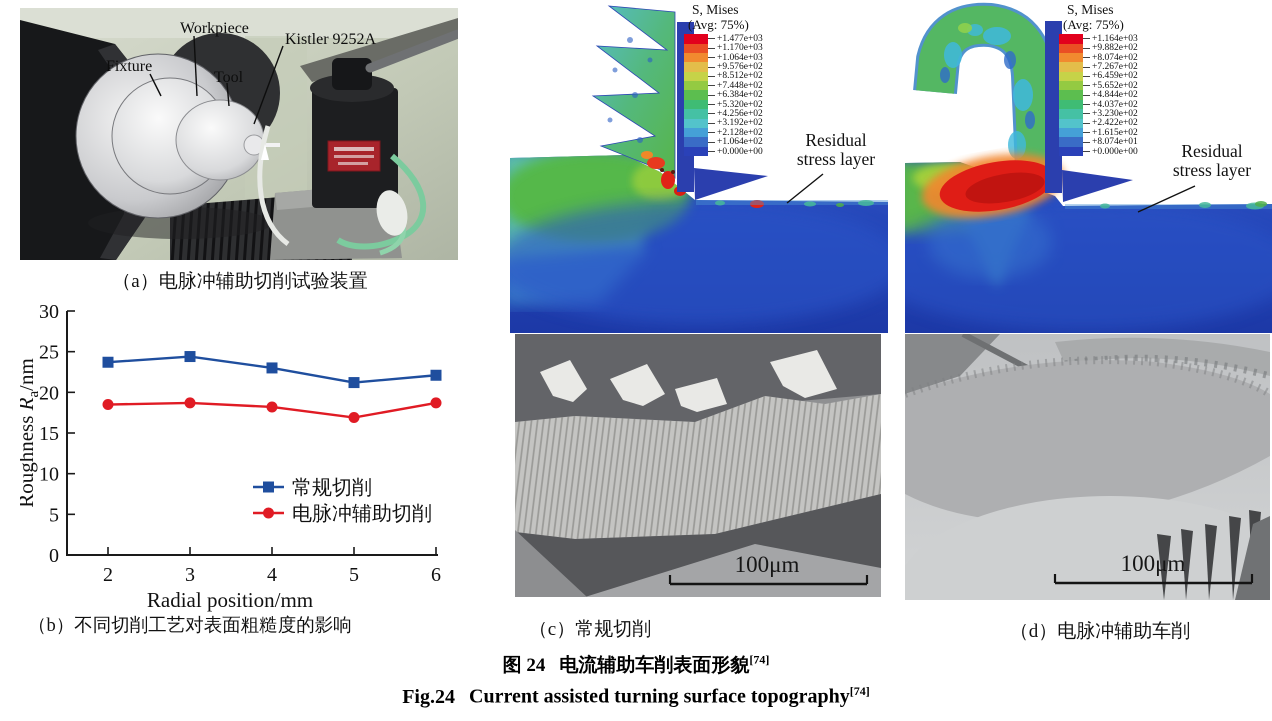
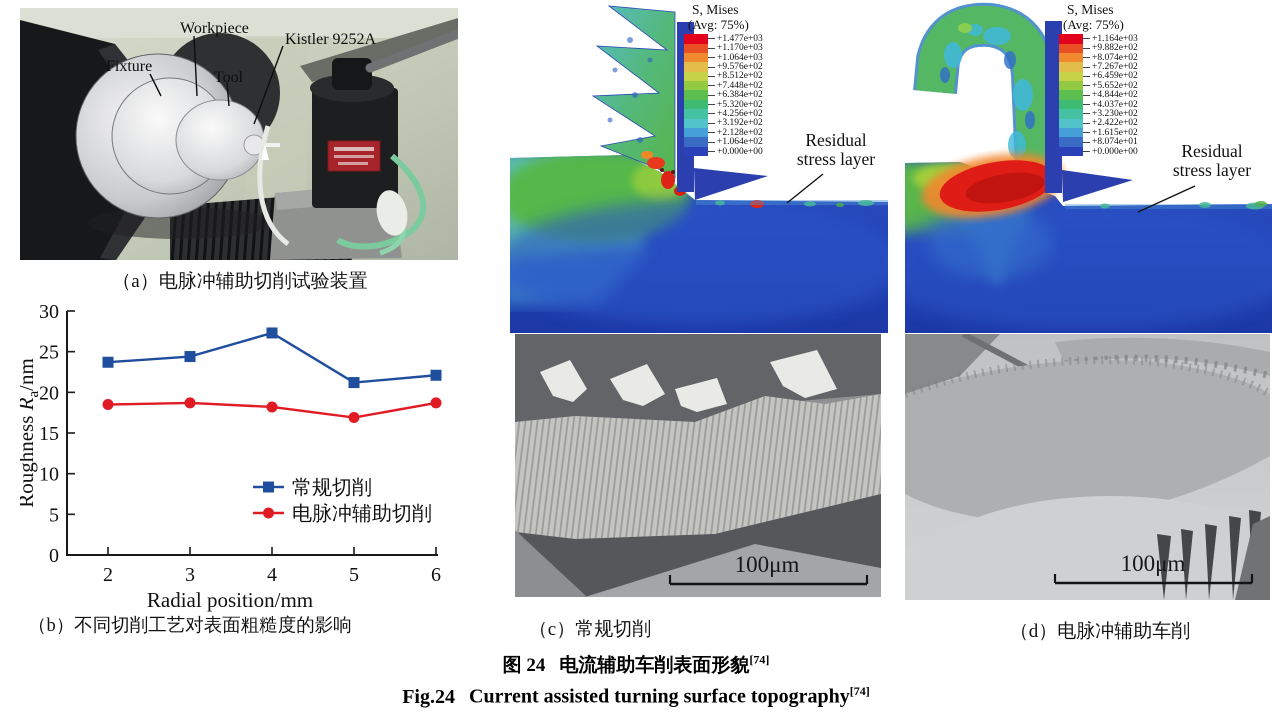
常规切削/4: 23 -> 27
